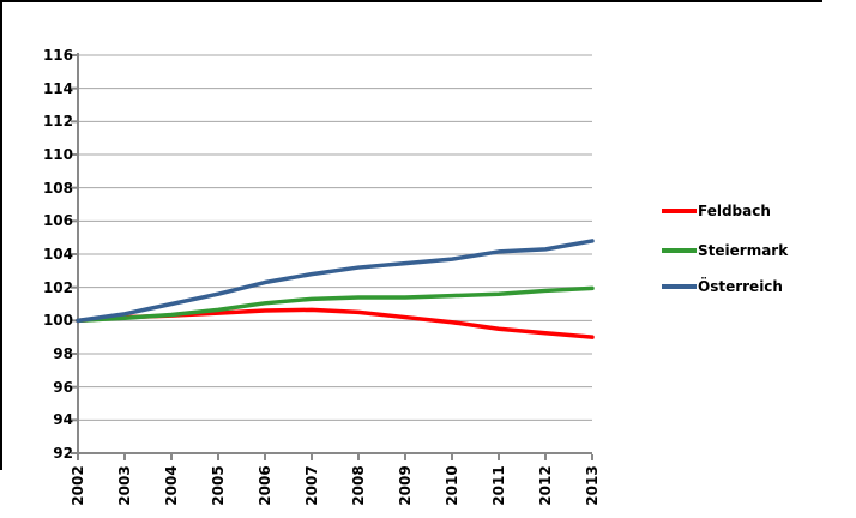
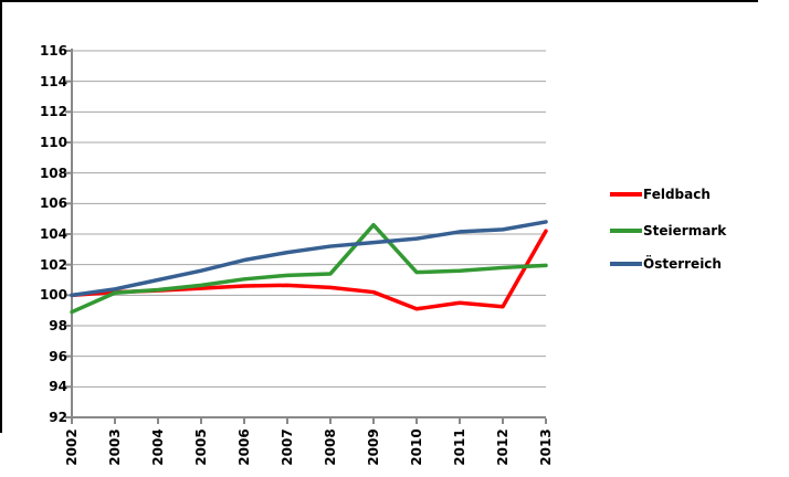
Steiermark/2002: 100.0 -> 98.9
Steiermark/2009: 101.4 -> 104.6
Feldbach/2010: 99.9 -> 99.1
Feldbach/2013: 99.0 -> 104.2
